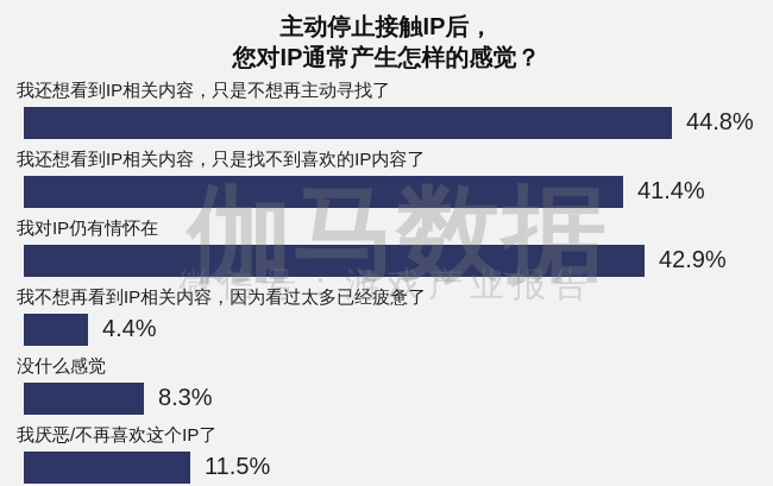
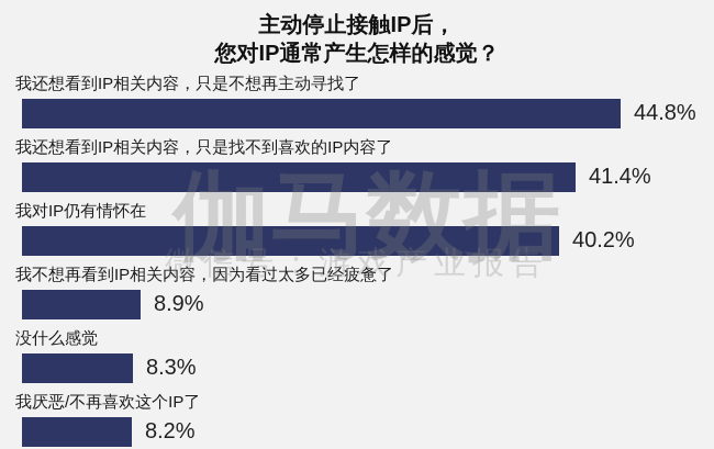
我对IP仍有情怀在: 42.9% -> 40.2%
我不想再看到IP相关内容，因为看过太多已经疲惫了: 4.4% -> 8.9%
我厌恶/不再喜欢这个IP了: 11.5% -> 8.2%
